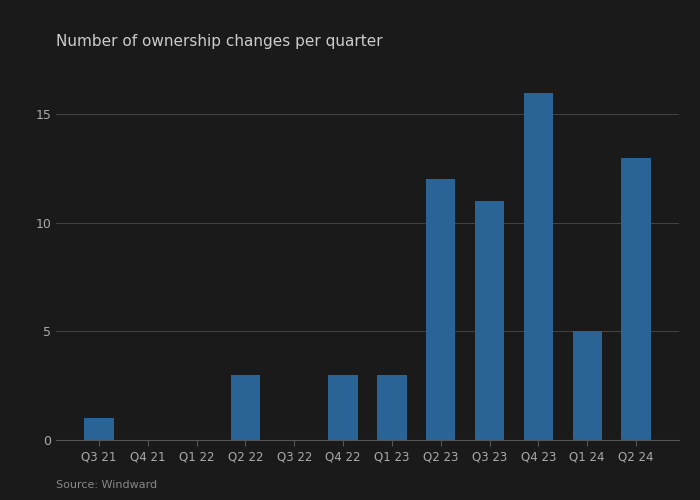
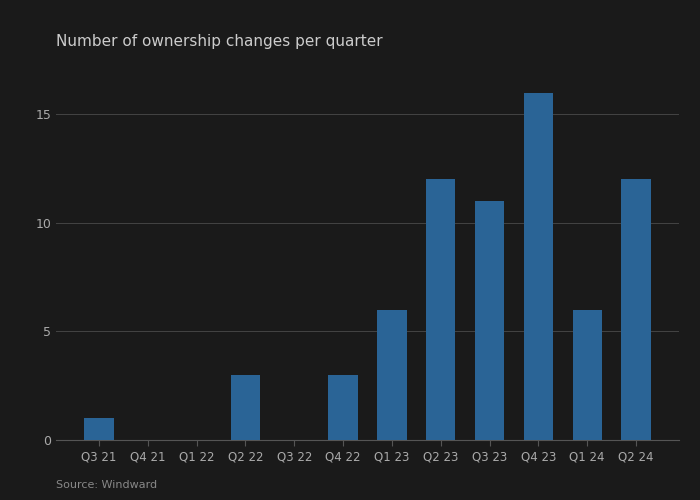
Q1 23: 3 -> 6
Q1 24: 5 -> 6
Q2 24: 13 -> 12
